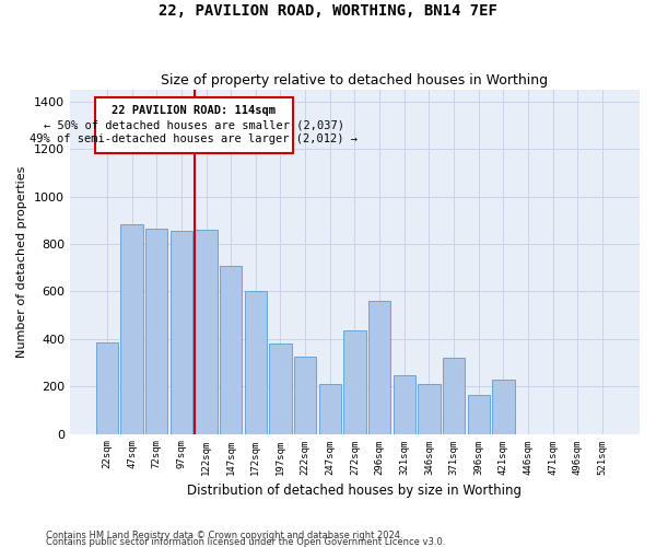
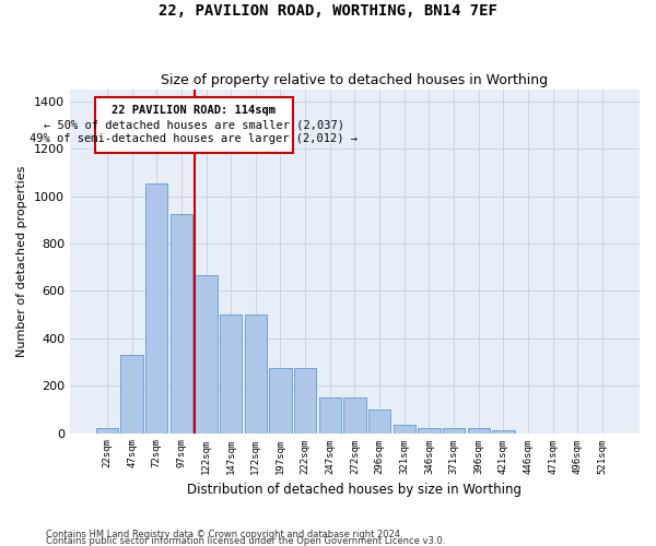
22sqm: 385 -> 20
47sqm: 885 -> 330
72sqm: 865 -> 1055
97sqm: 855 -> 925
122sqm: 860 -> 665
147sqm: 710 -> 500
172sqm: 600 -> 500
197sqm: 380 -> 275
222sqm: 325 -> 275
247sqm: 210 -> 150
272sqm: 435 -> 150
296sqm: 560 -> 100
321sqm: 245 -> 35
346sqm: 210 -> 20
371sqm: 320 -> 20
396sqm: 165 -> 20
421sqm: 230 -> 13
